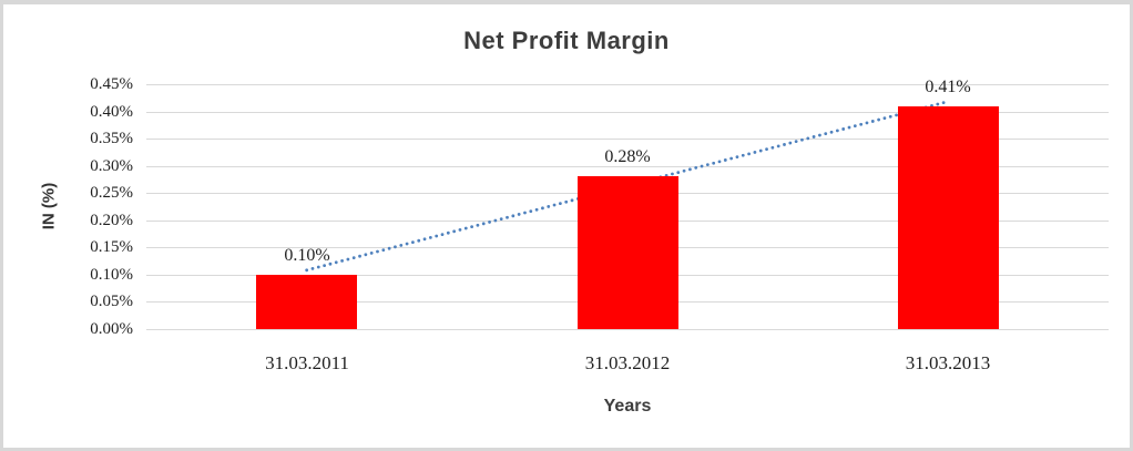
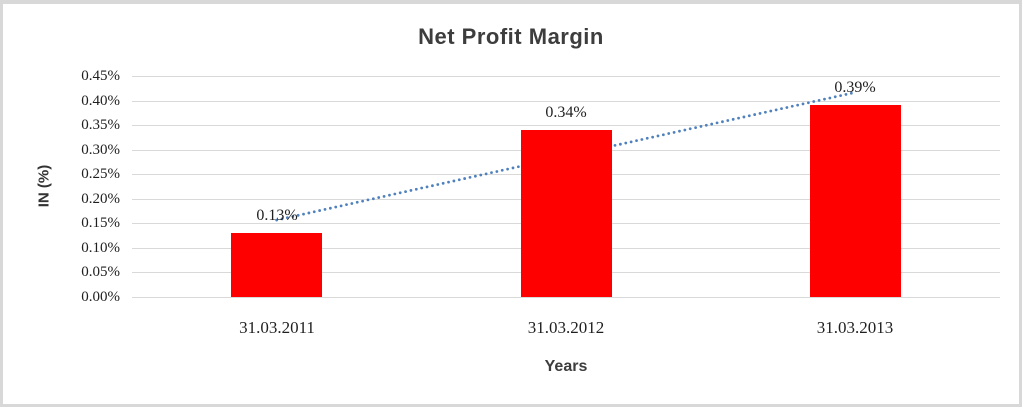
31.03.2011: 0.10% -> 0.13%
31.03.2012: 0.28% -> 0.34%
31.03.2013: 0.41% -> 0.39%
